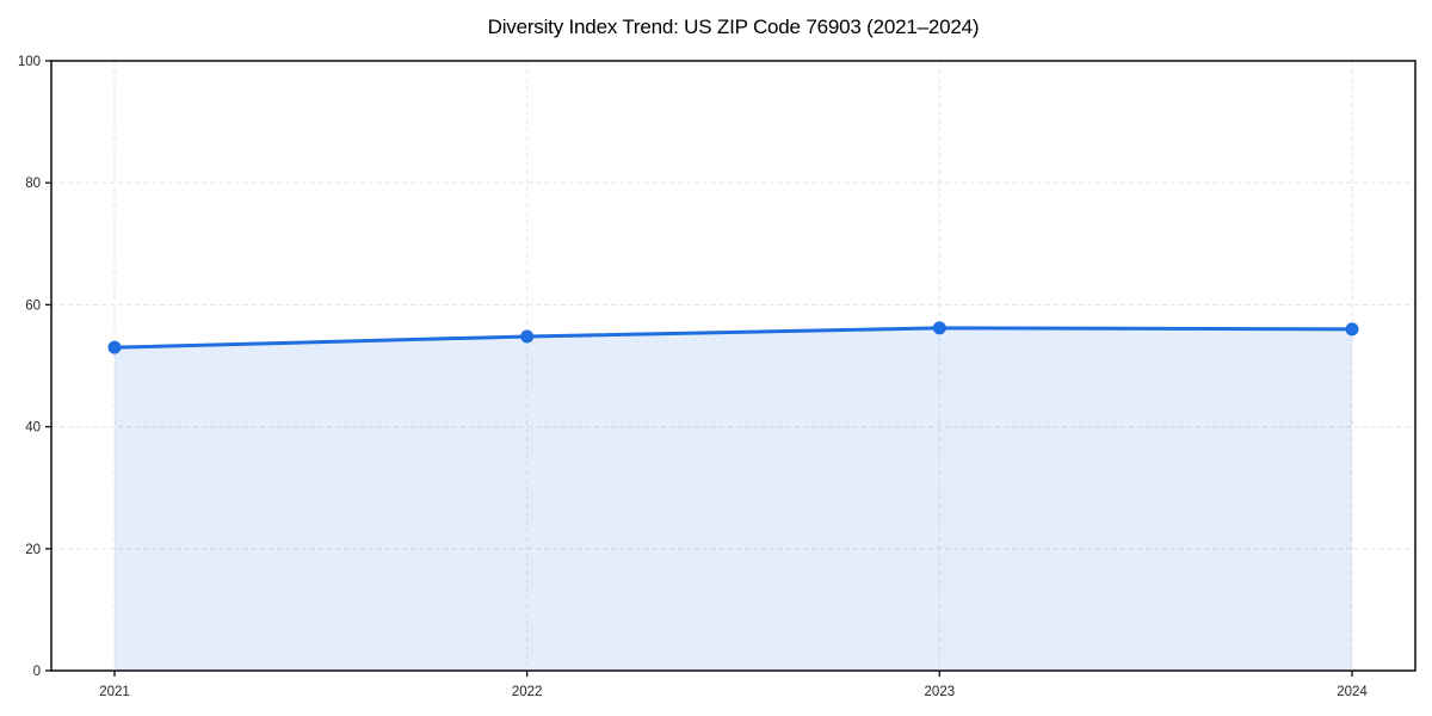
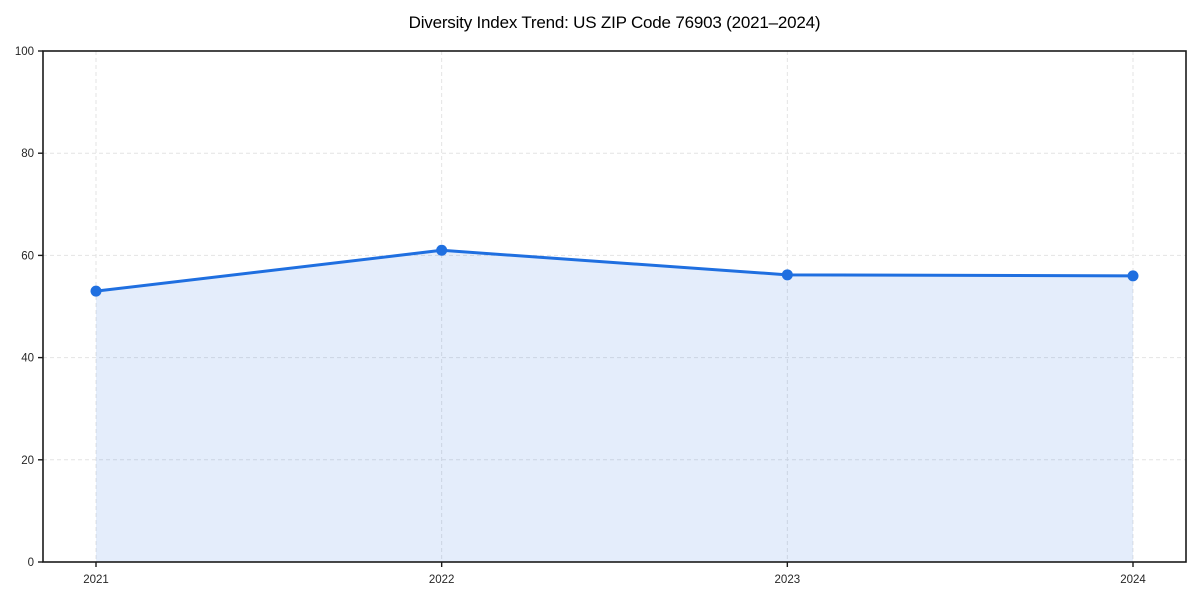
2022: 55 -> 61
